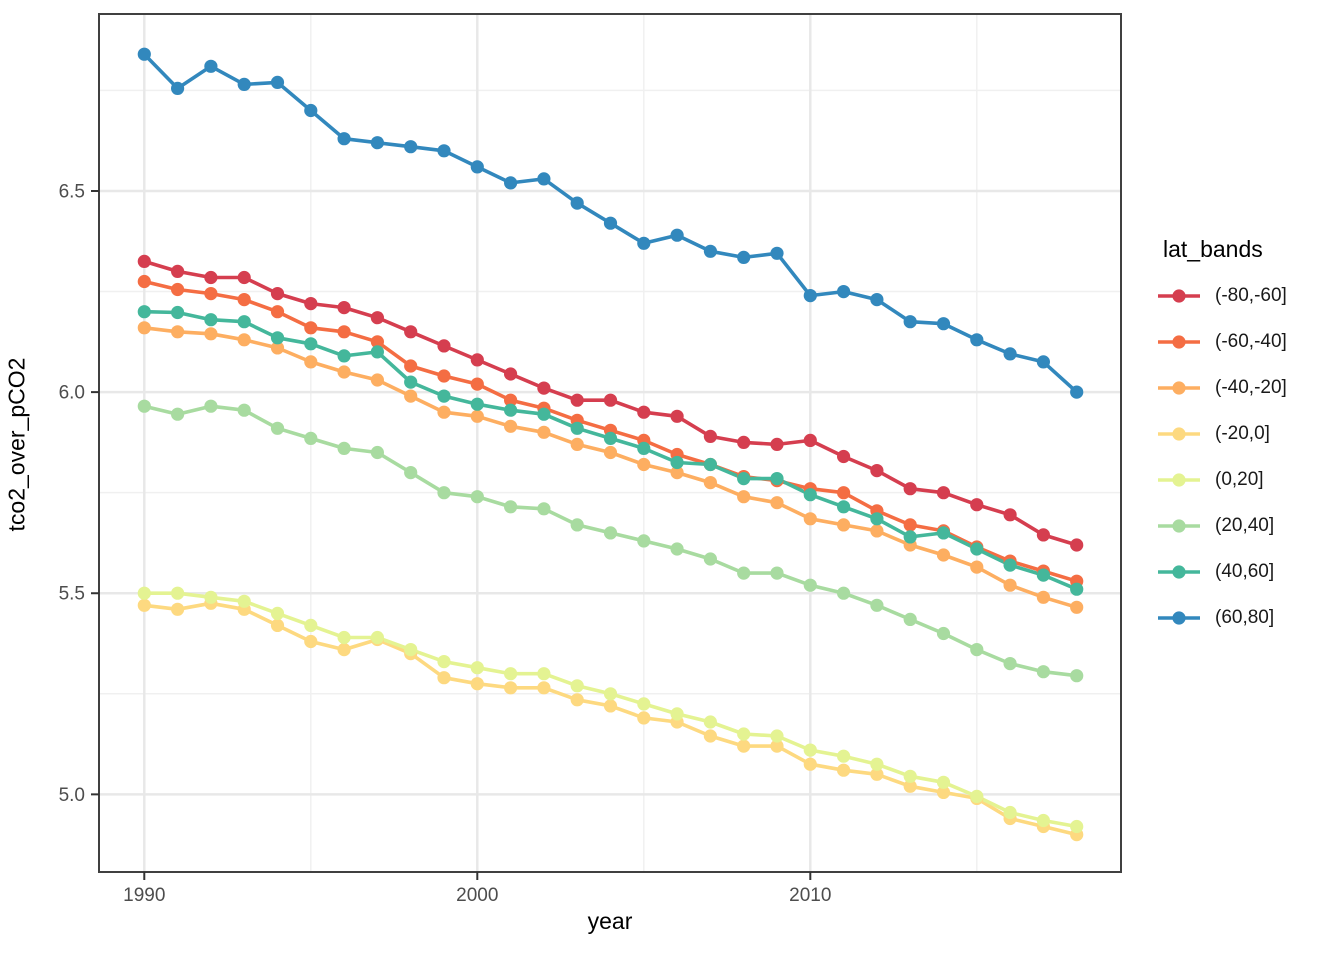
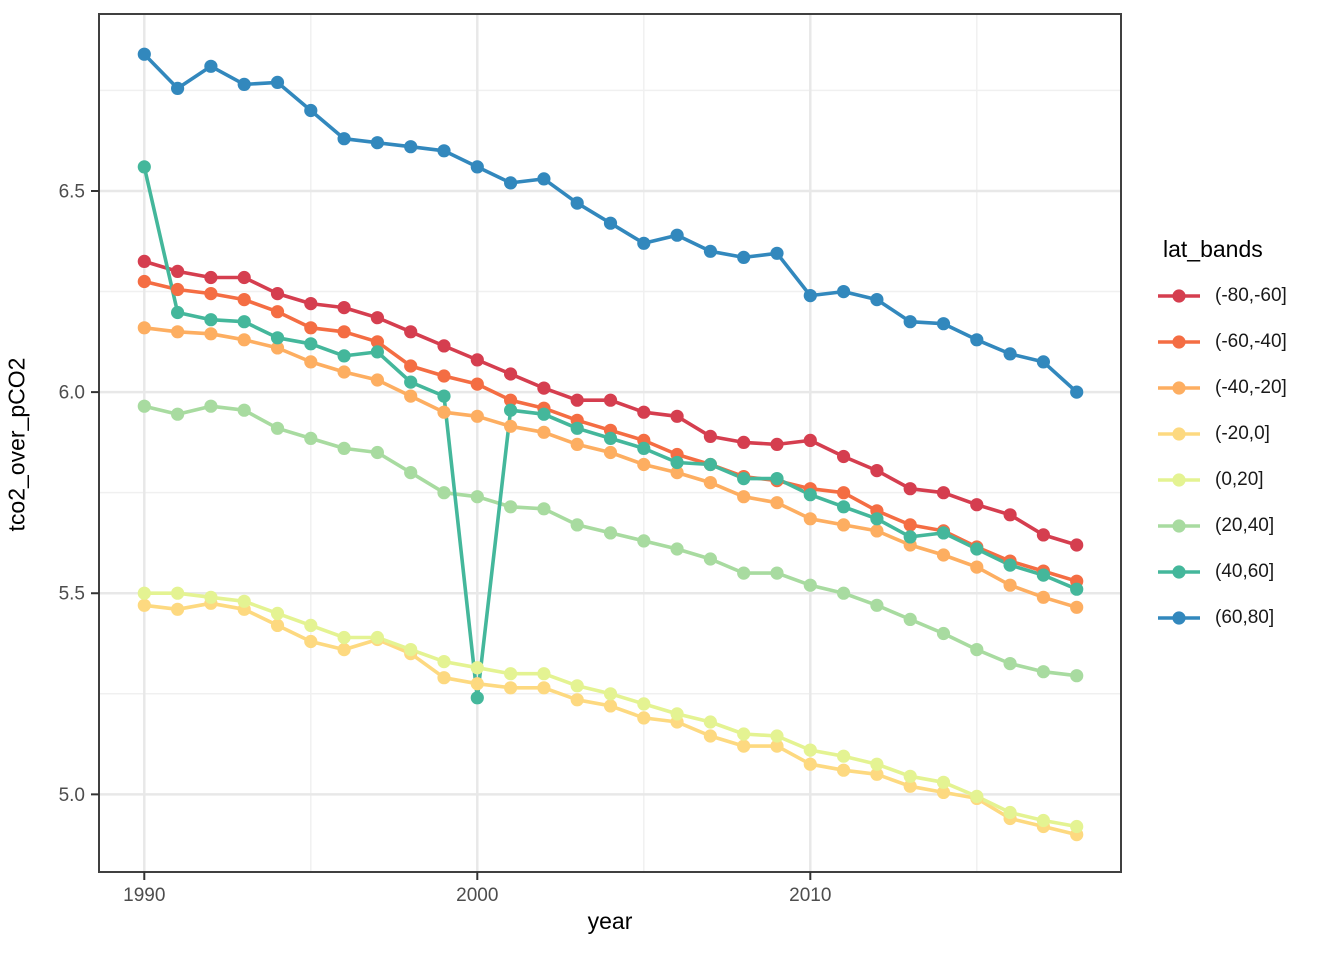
(40,60]/1990: 6.20 -> 6.56
(40,60]/2000: 5.97 -> 5.24
